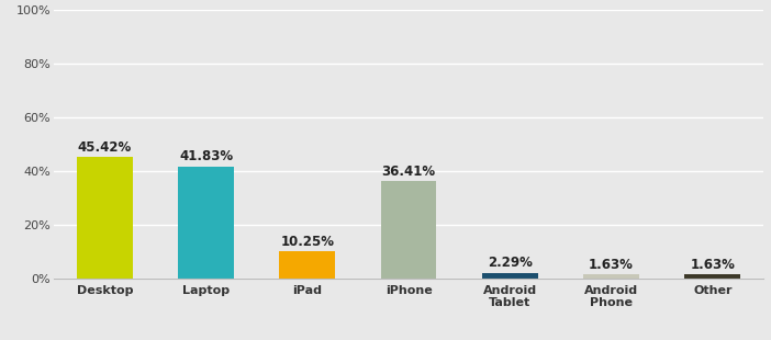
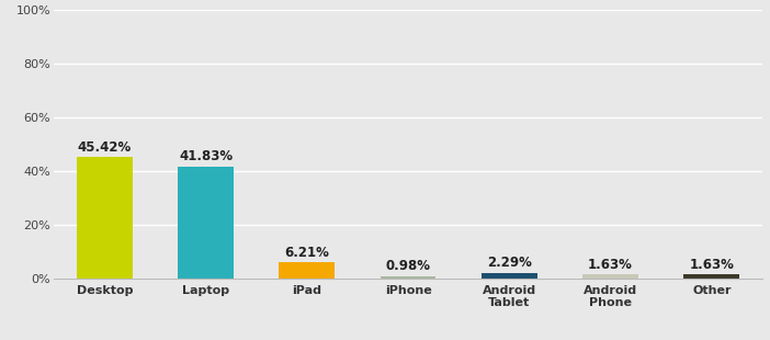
iPad: 10.25% -> 6.21%
iPhone: 36.41% -> 0.98%
